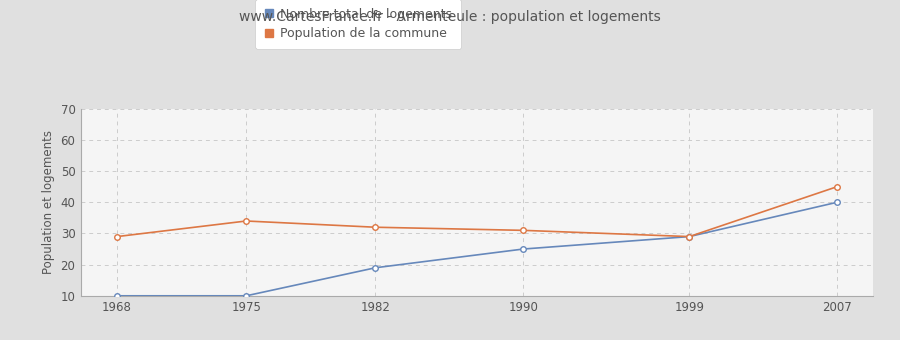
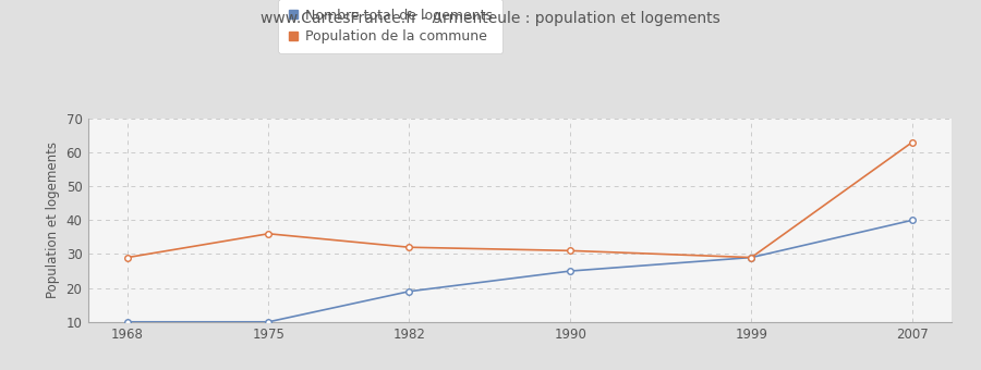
Population de la commune/1975: 34 -> 36
Population de la commune/2007: 45 -> 63
